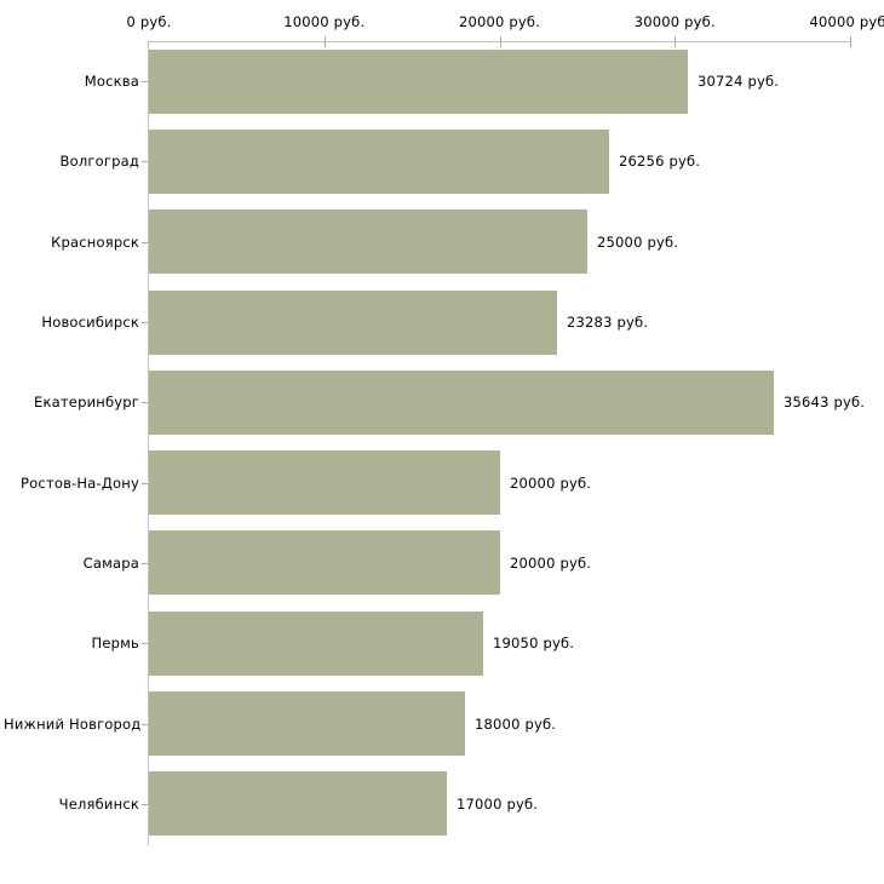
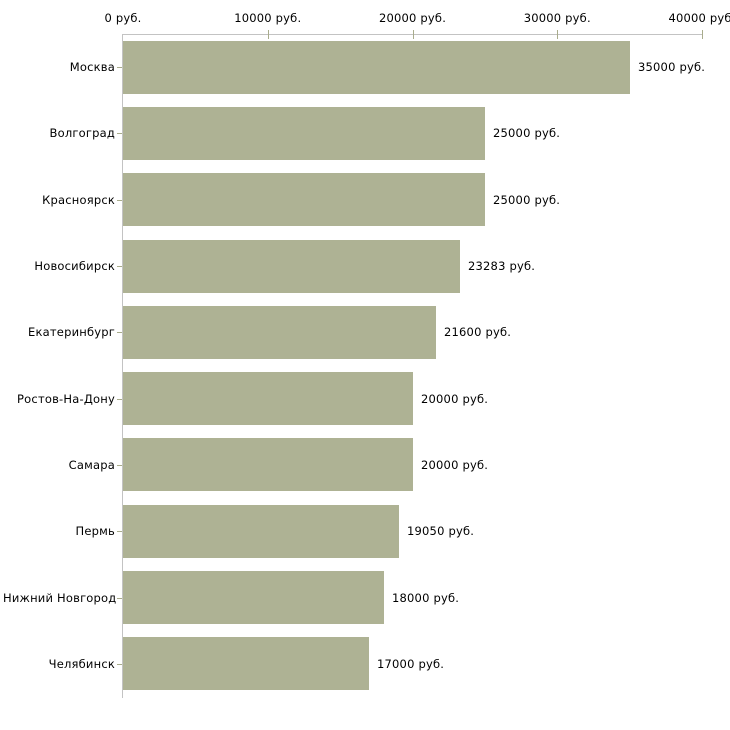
Москва: 30724 -> 35000
Волгоград: 26256 -> 25000
Екатеринбург: 35643 -> 21600
